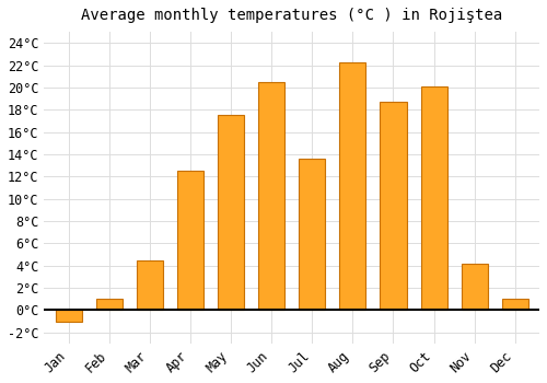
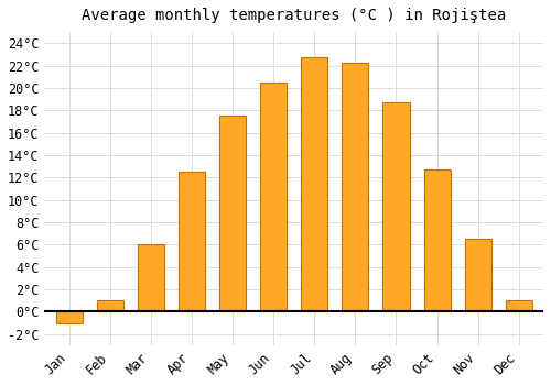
Mar: 4.5°C -> 6.0°C
Jul: 13.6°C -> 22.7°C
Oct: 20.1°C -> 12.7°C
Nov: 4.2°C -> 6.5°C
